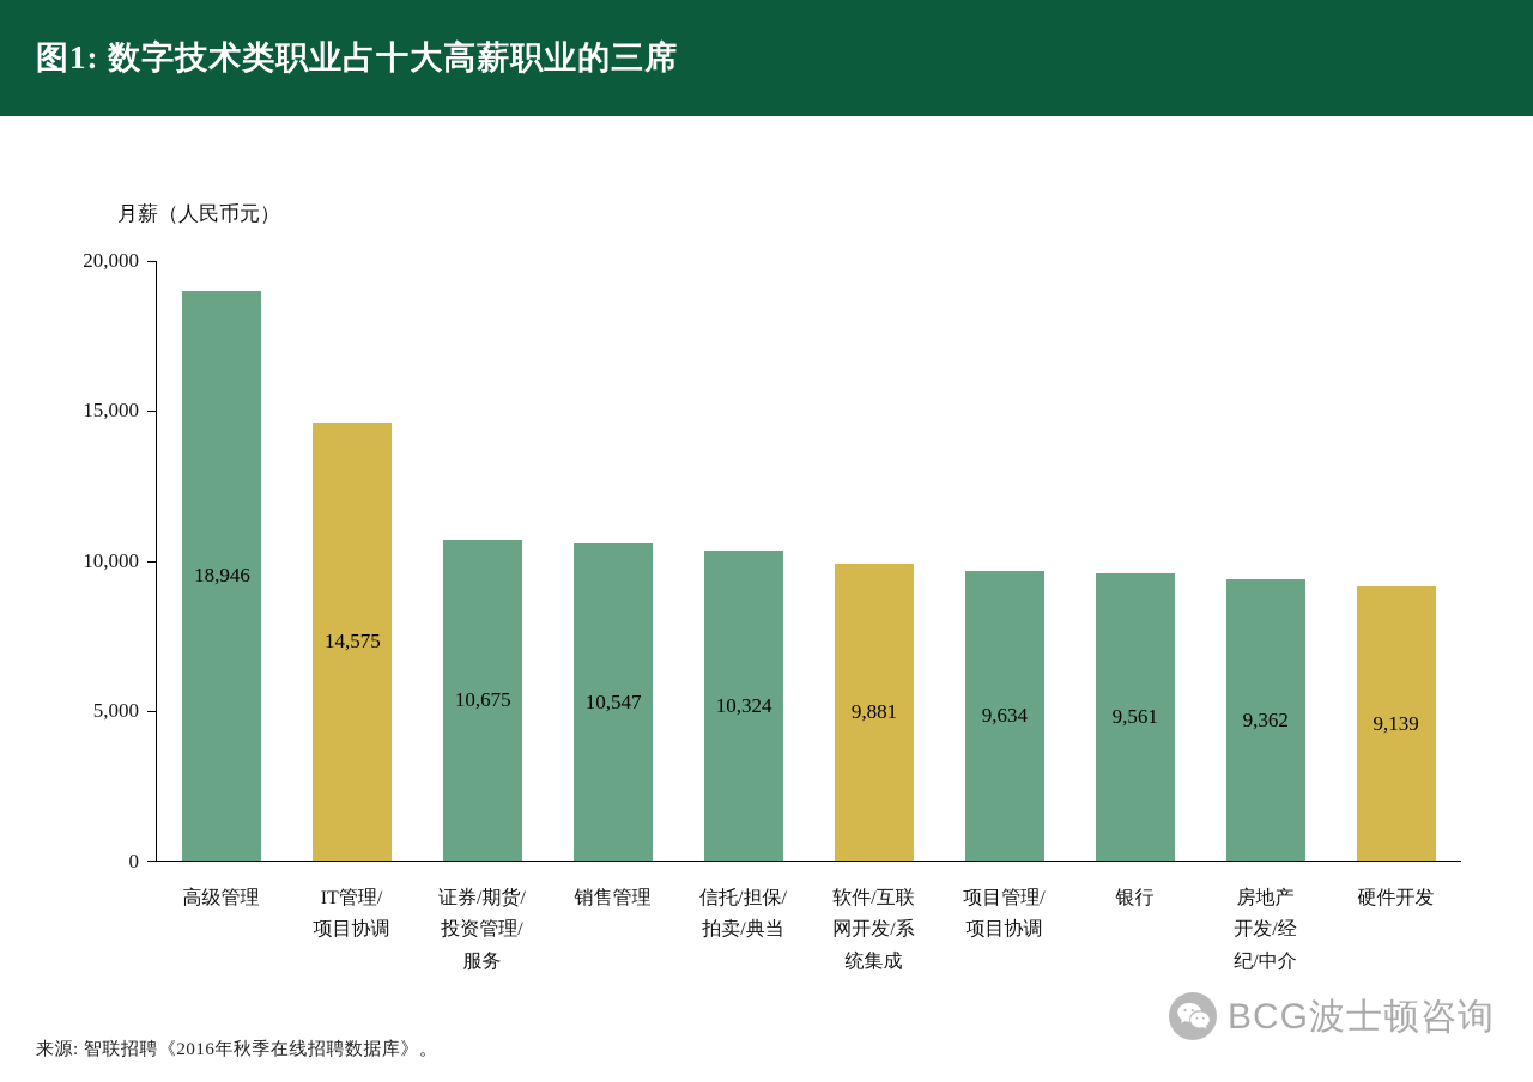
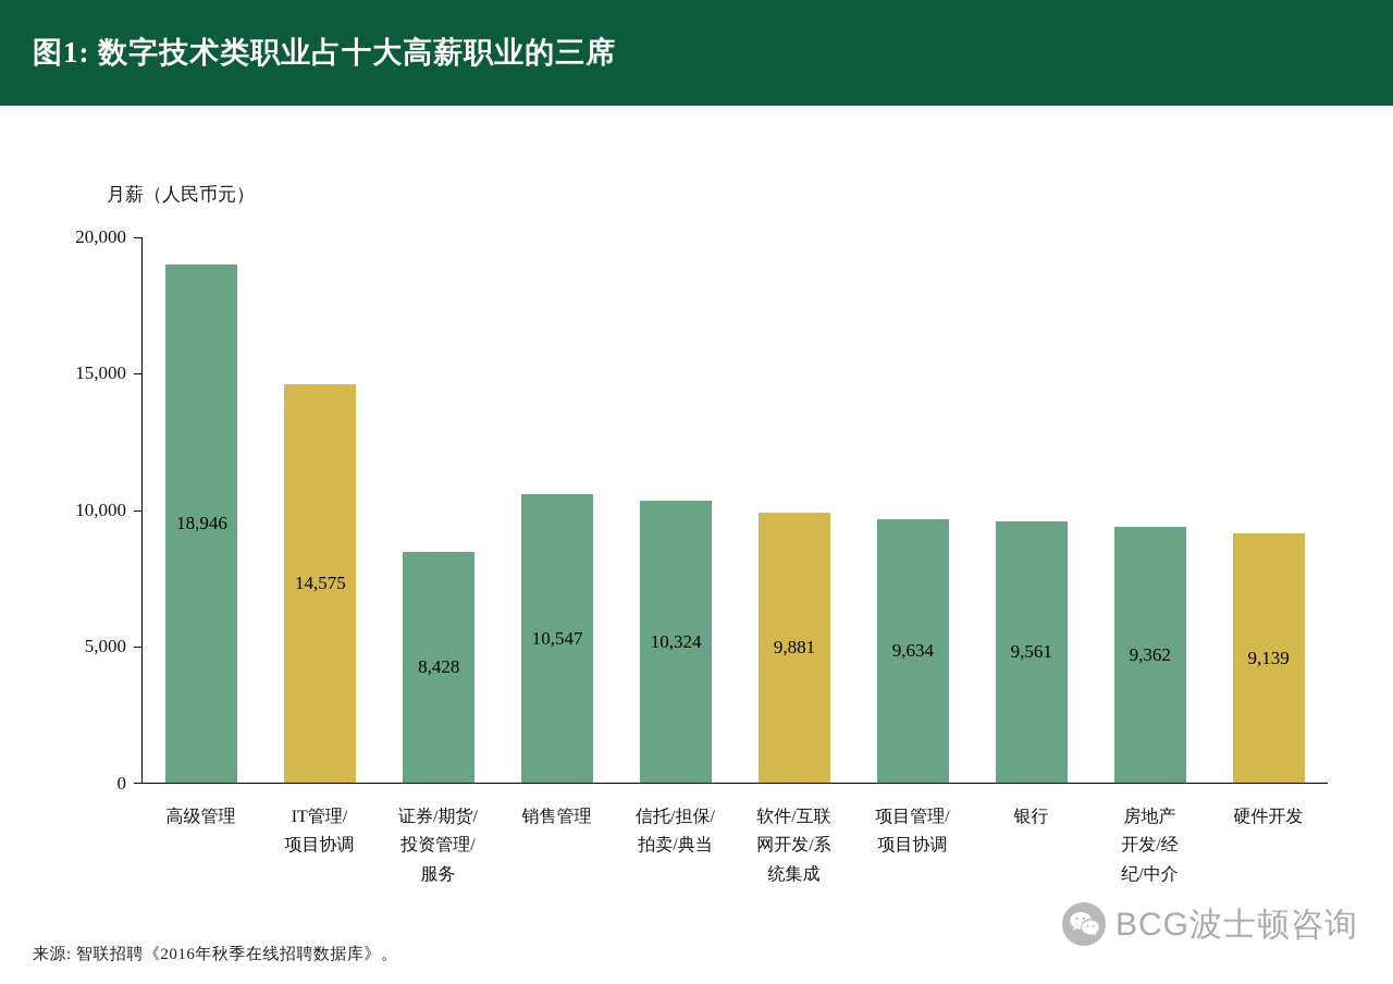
证券/期货/投资管理/服务: 10,675 -> 8,428
